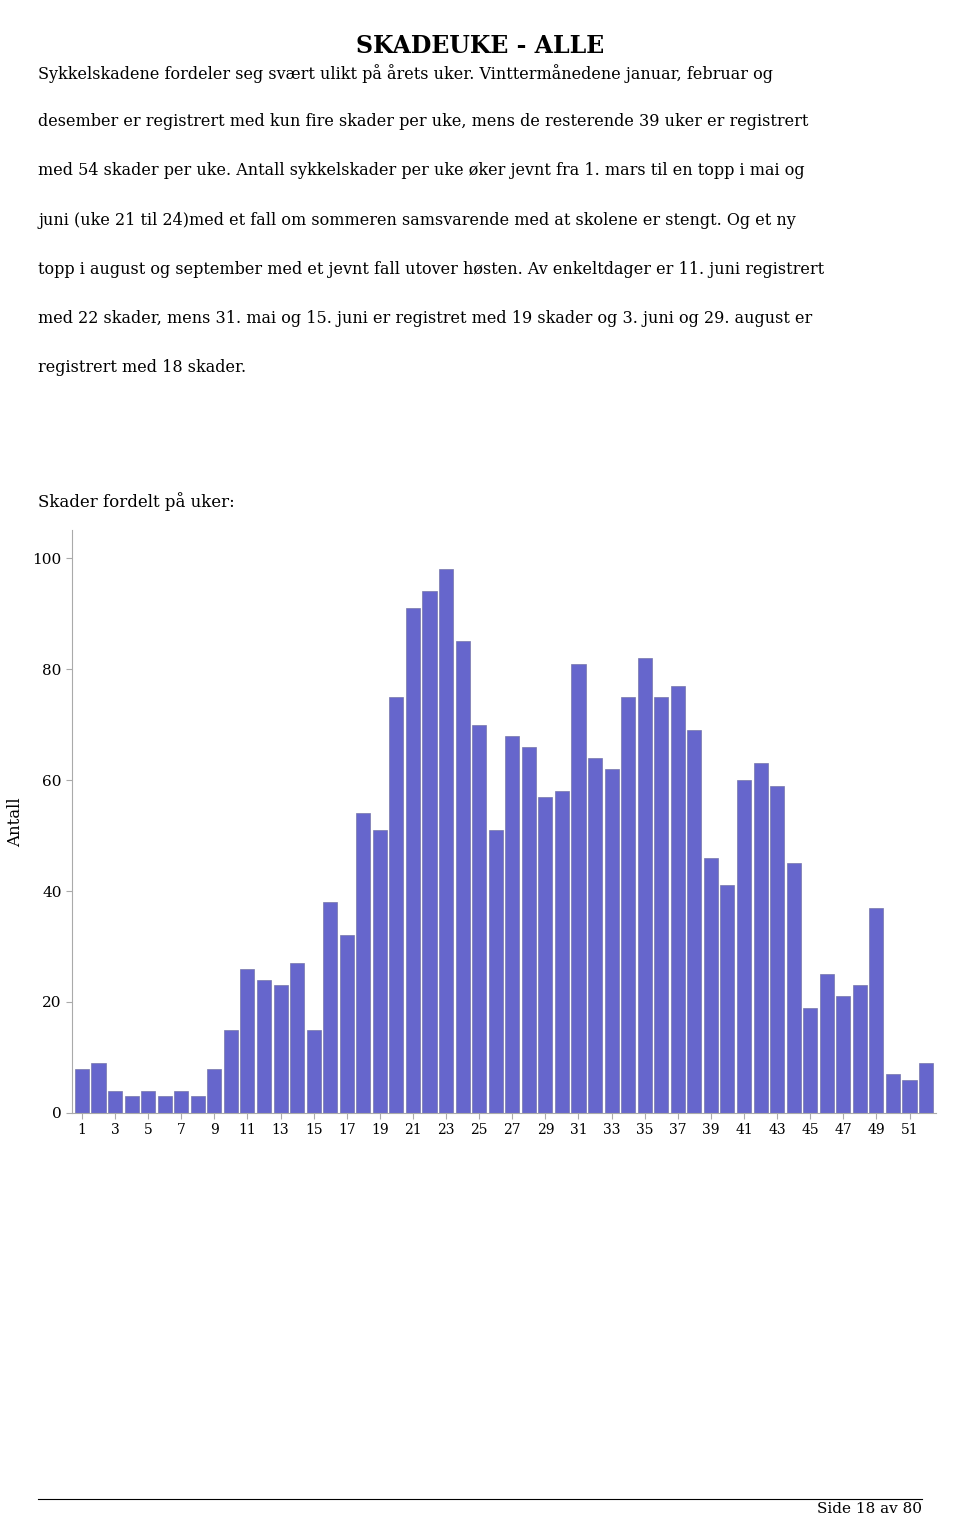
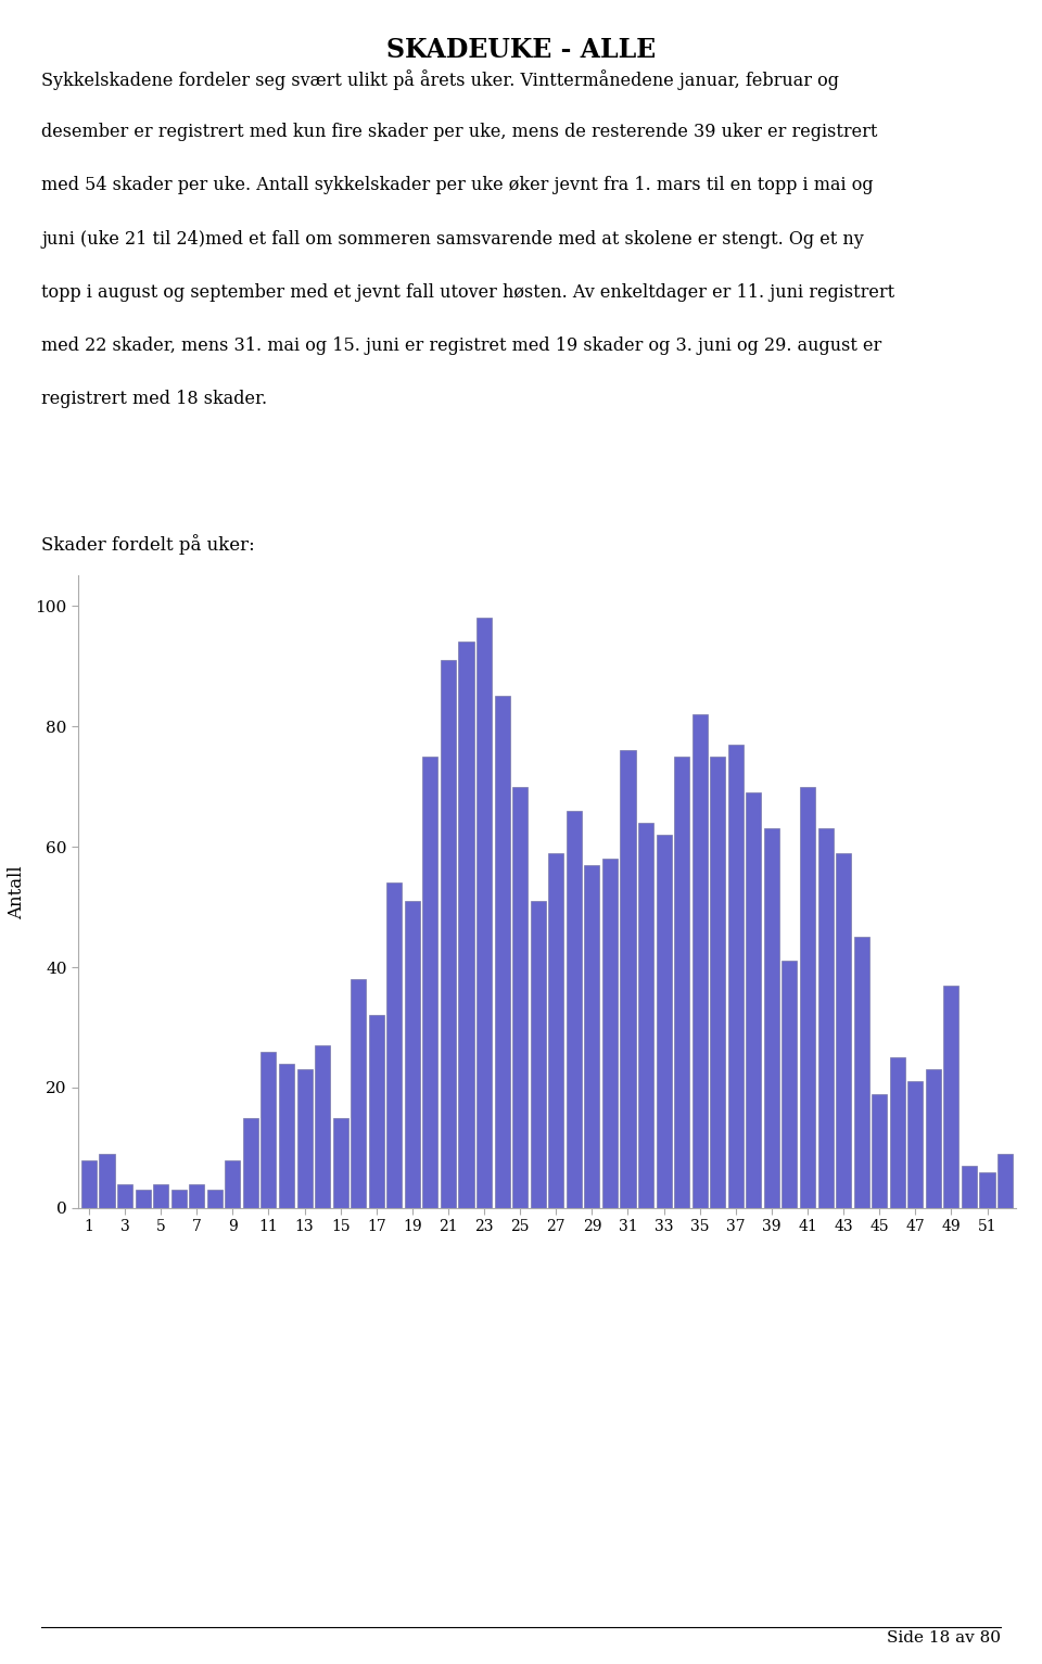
27: 68 -> 59
31: 81 -> 76
39: 46 -> 63
41: 60 -> 70
